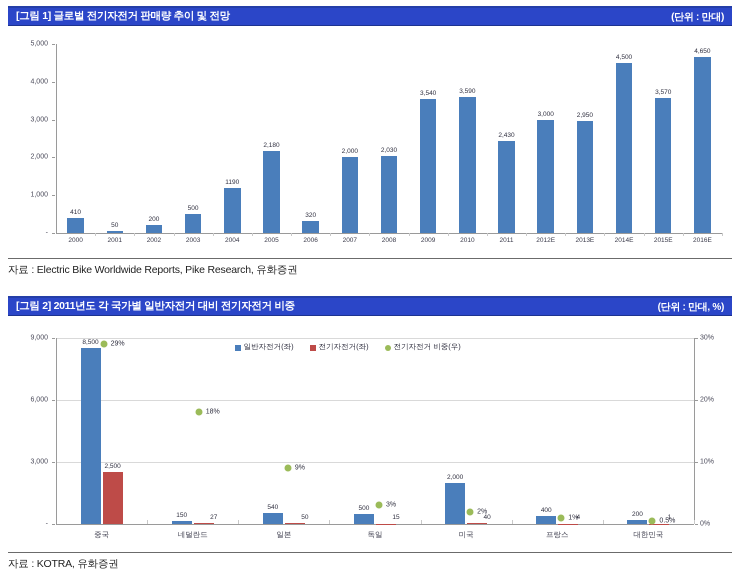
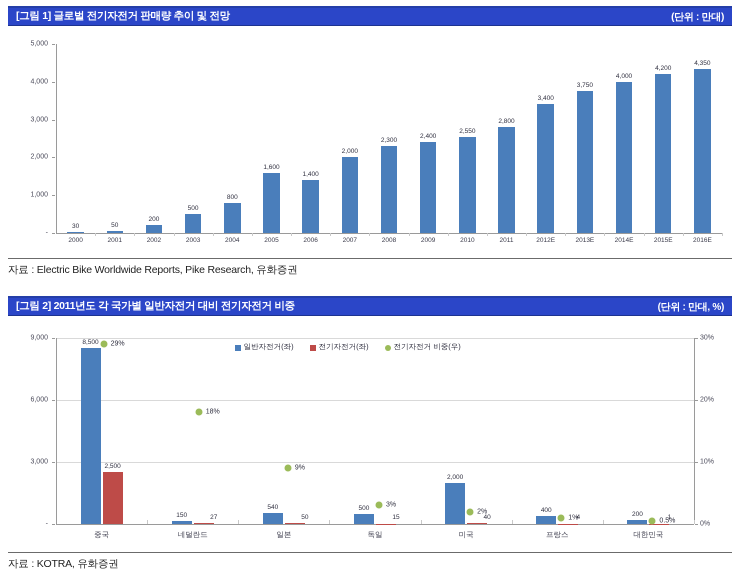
[그림 1] 글로벌 전기자전거 판매량 추이 및 전망/2000: 410 -> 30
[그림 1] 글로벌 전기자전거 판매량 추이 및 전망/2004: 1190 -> 800
[그림 1] 글로벌 전기자전거 판매량 추이 및 전망/2005: 2,180 -> 1,600
[그림 1] 글로벌 전기자전거 판매량 추이 및 전망/2006: 320 -> 1,400
[그림 1] 글로벌 전기자전거 판매량 추이 및 전망/2008: 2,030 -> 2,300
[그림 1] 글로벌 전기자전거 판매량 추이 및 전망/2009: 3,540 -> 2,400
[그림 1] 글로벌 전기자전거 판매량 추이 및 전망/2010: 3,590 -> 2,550
[그림 1] 글로벌 전기자전거 판매량 추이 및 전망/2011: 2,430 -> 2,800
[그림 1] 글로벌 전기자전거 판매량 추이 및 전망/2012E: 3,000 -> 3,400
[그림 1] 글로벌 전기자전거 판매량 추이 및 전망/2013E: 2,950 -> 3,750
[그림 1] 글로벌 전기자전거 판매량 추이 및 전망/2014E: 4,500 -> 4,000
[그림 1] 글로벌 전기자전거 판매량 추이 및 전망/2015E: 3,570 -> 4,200
[그림 1] 글로벌 전기자전거 판매량 추이 및 전망/2016E: 4,650 -> 4,350
